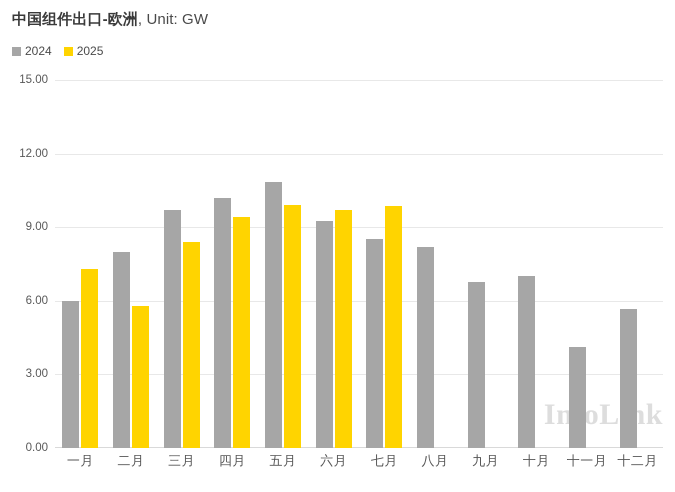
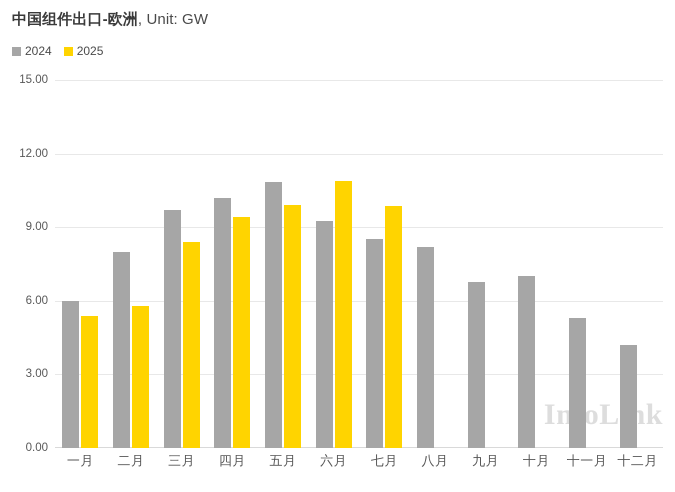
2025/一月: 7.3 -> 5.4
2025/六月: 9.7 -> 10.9
2024/十一月: 4.1 -> 5.3
2024/十二月: 5.7 -> 4.2
